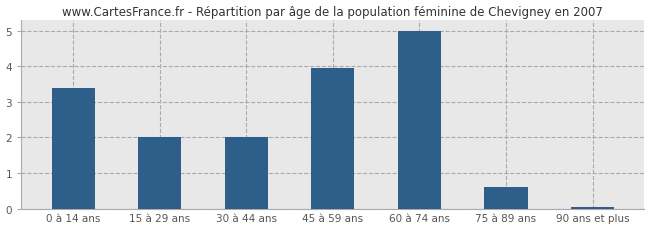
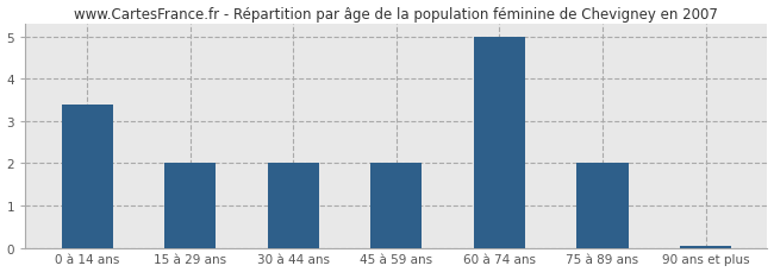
45 à 59 ans: 3.95 -> 2.00
75 à 89 ans: 0.60 -> 2.00
